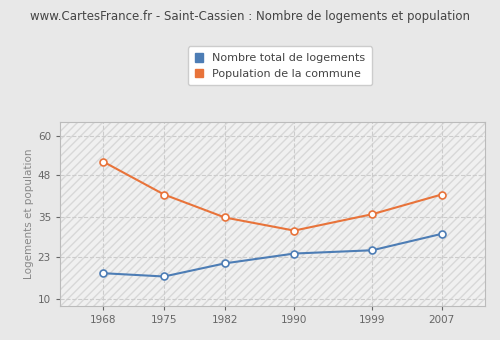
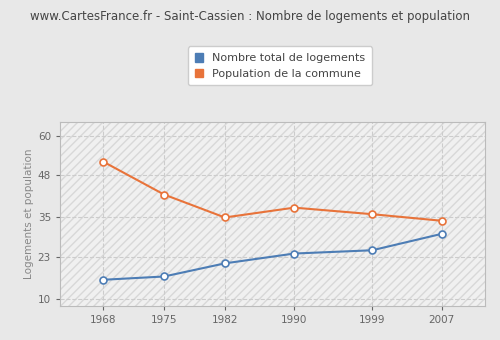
Nombre total de logements/1968: 18 -> 16
Population de la commune/1990: 31 -> 38
Population de la commune/2007: 42 -> 34
